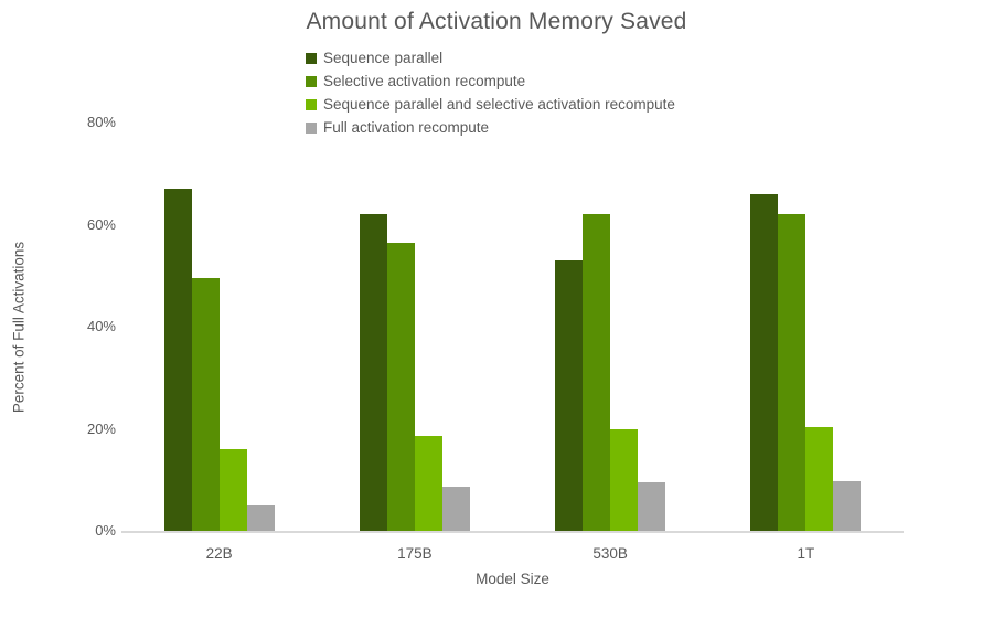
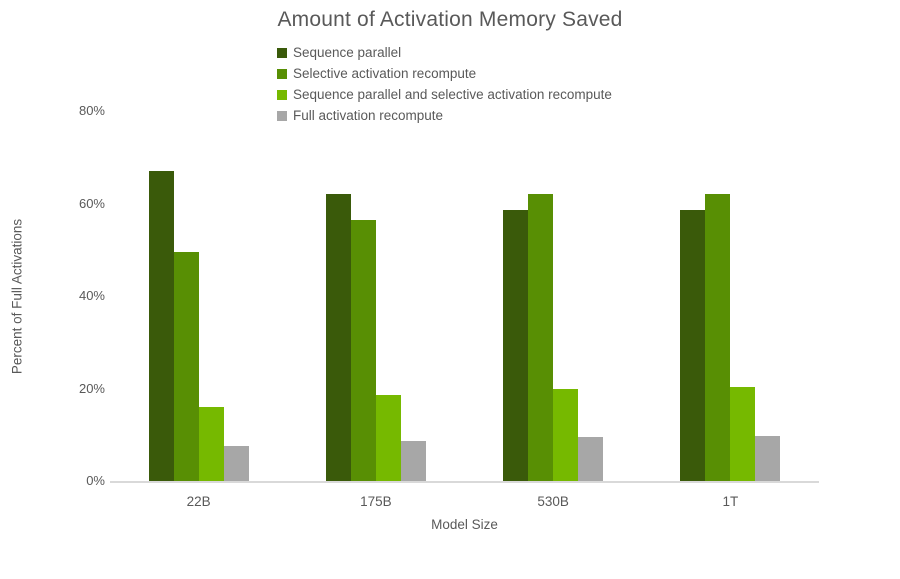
Full activation recompute/22B: 5% -> 8%
Sequence parallel/530B: 53% -> 58%
Sequence parallel/1T: 66% -> 58%
